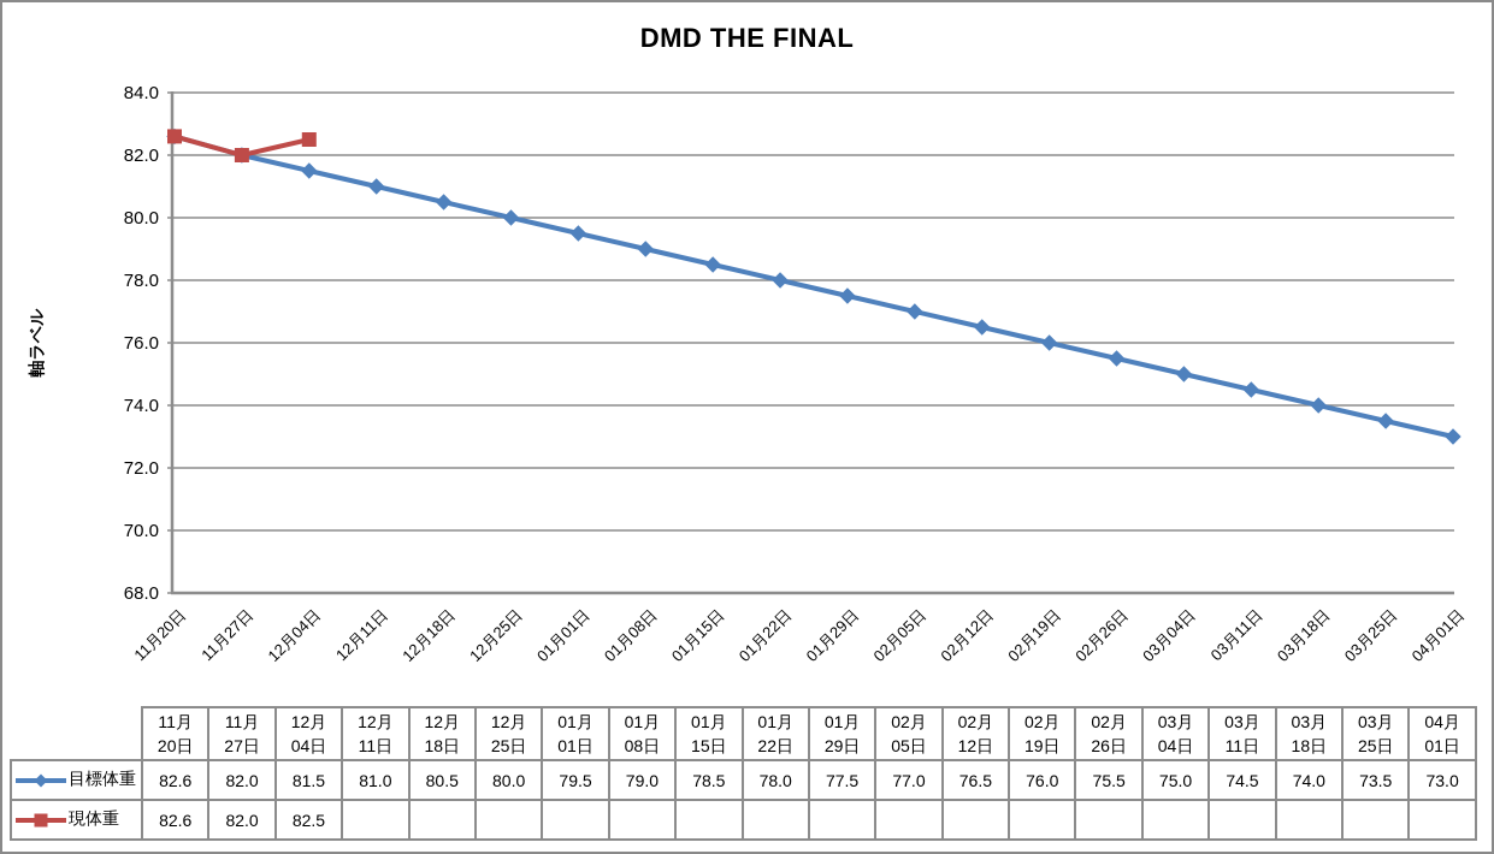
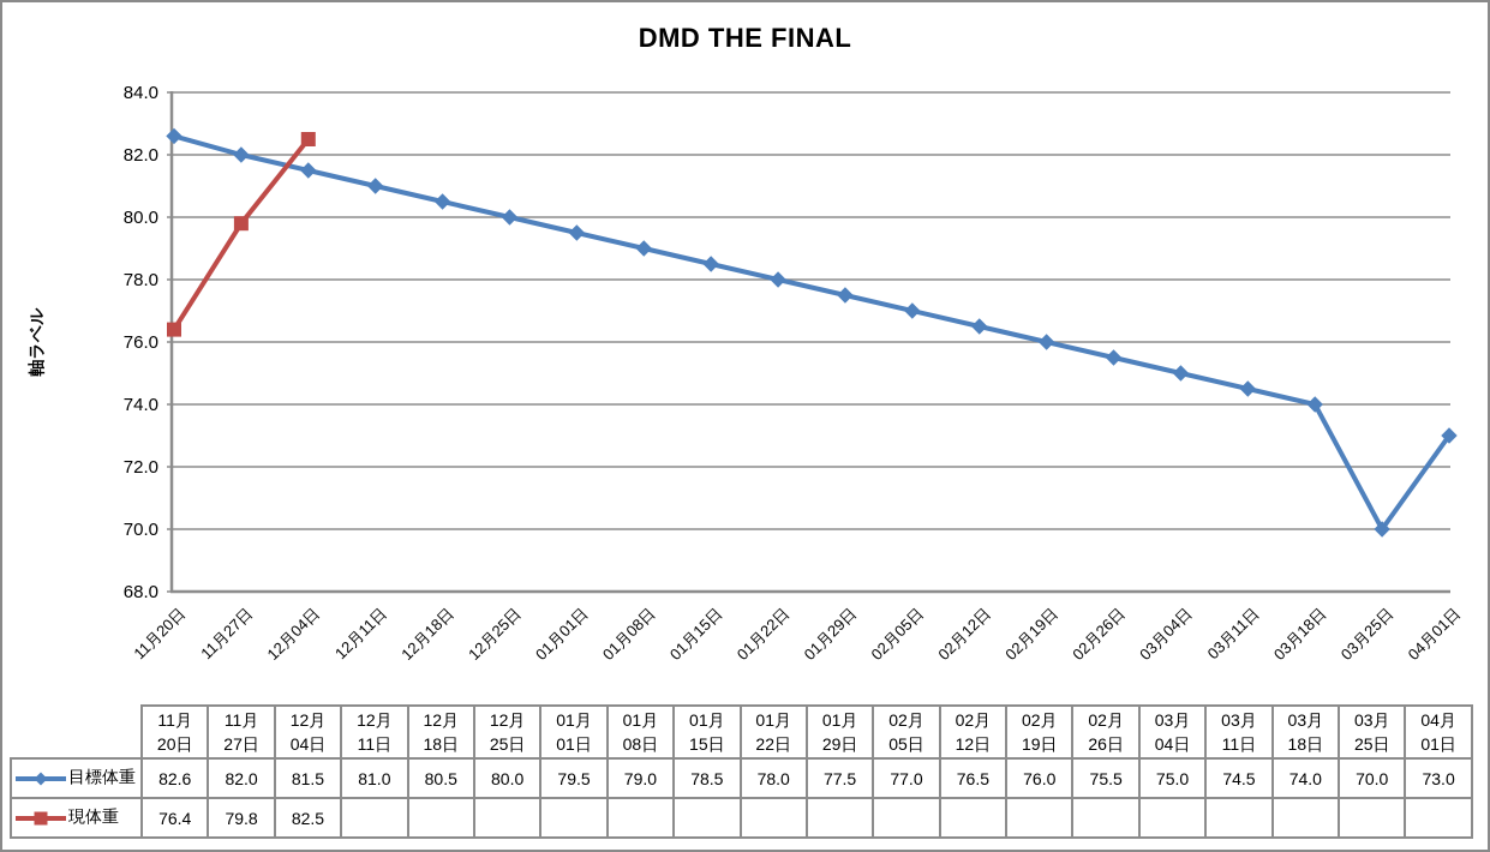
現体重/11月20日: 82.6 -> 76.4
現体重/11月27日: 82.0 -> 79.8
目標体重/03月25日: 73.5 -> 70.0
